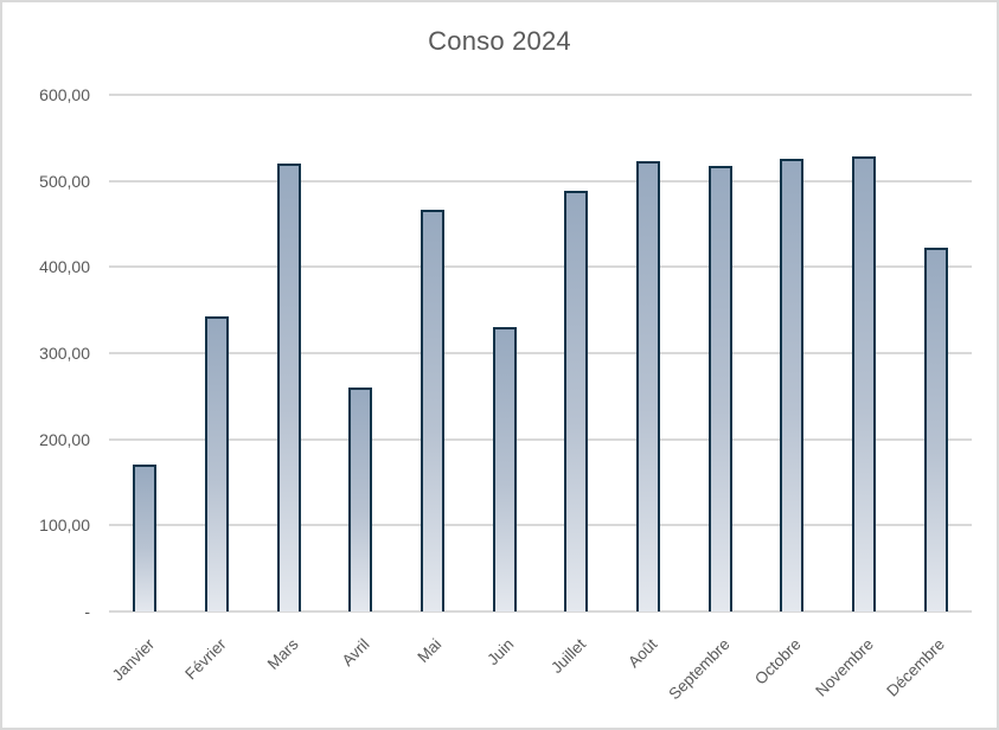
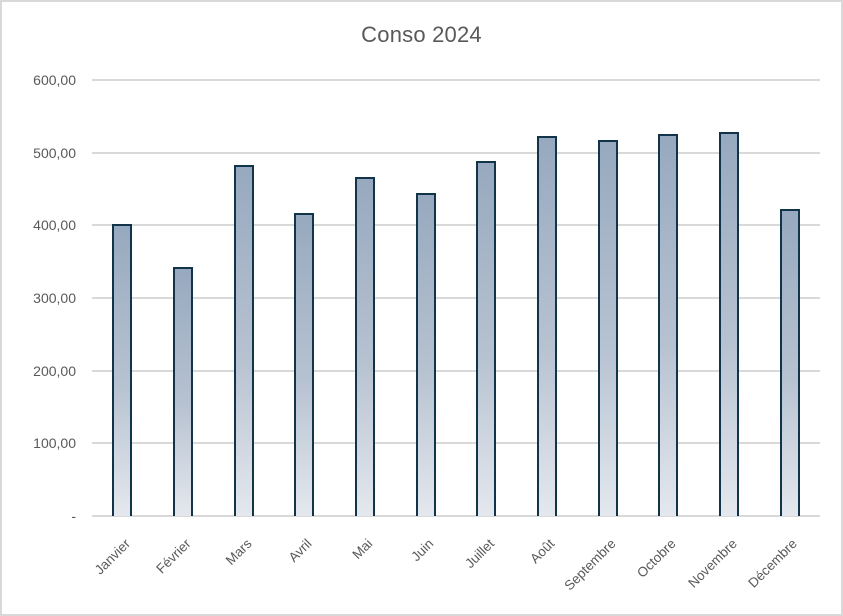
Janvier: 170 -> 400
Mars: 520 -> 480
Avril: 260 -> 420
Juin: 330 -> 440
